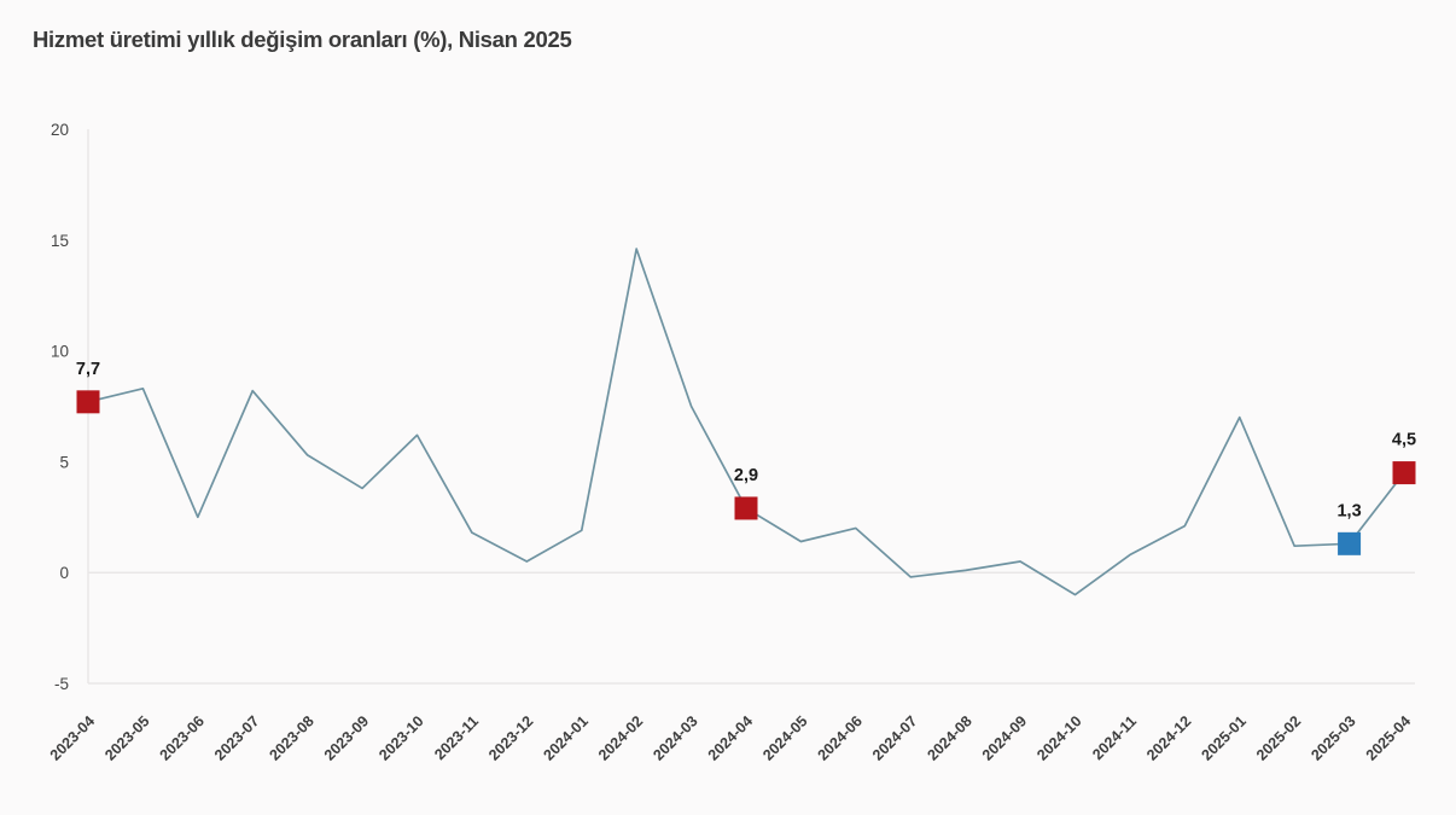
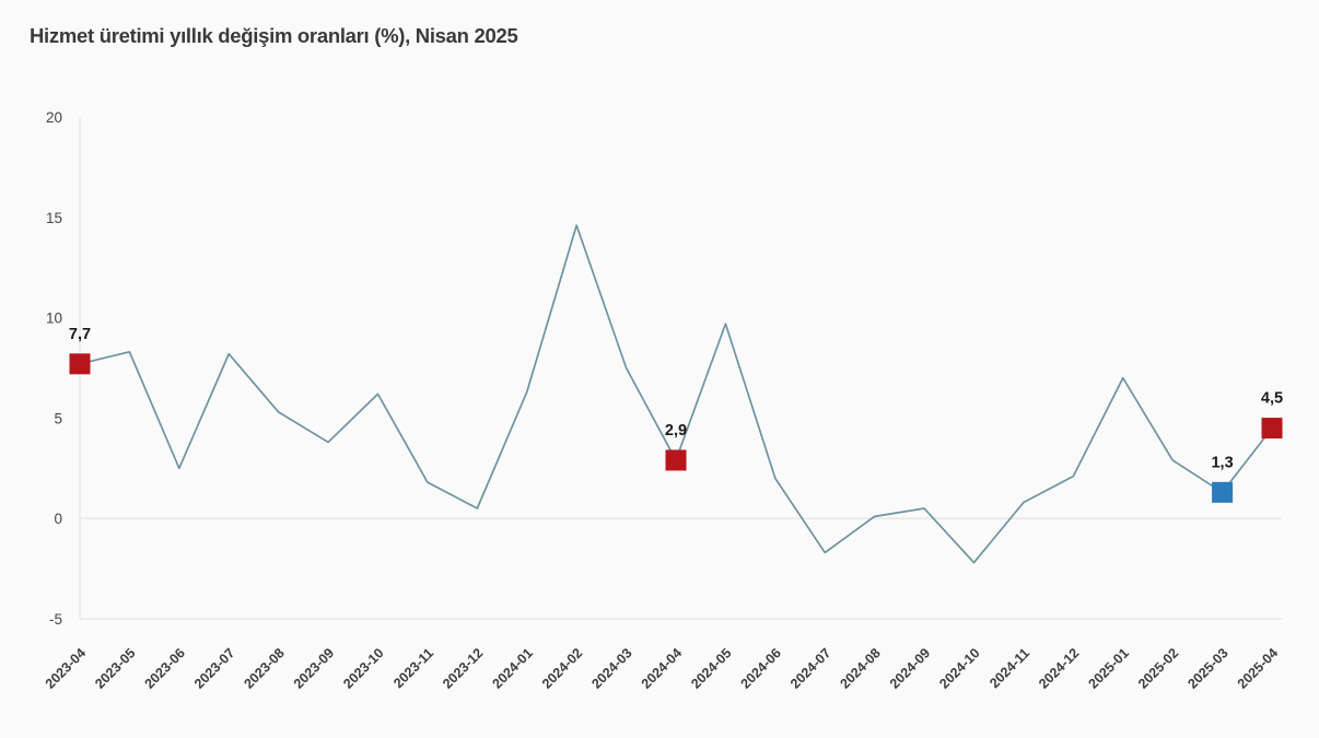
2024-01: 1.9 -> 6.3
2024-05: 1.4 -> 9.7
2024-07: -0.2 -> -1.7
2024-10: -1.0 -> -2.2
2025-02: 1.2 -> 2.9
